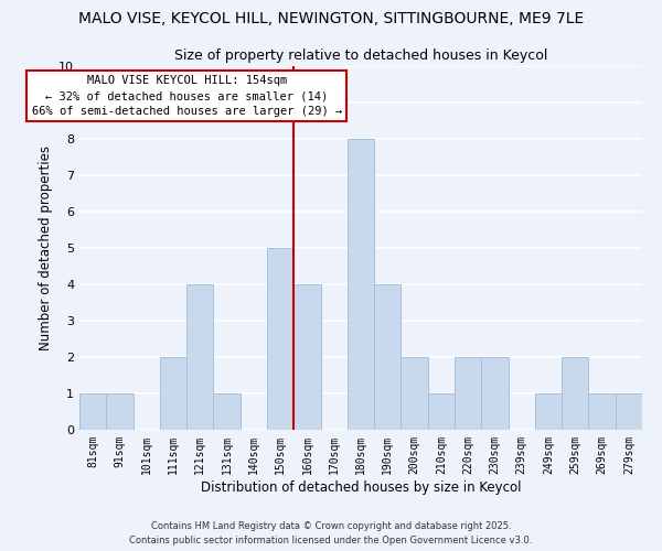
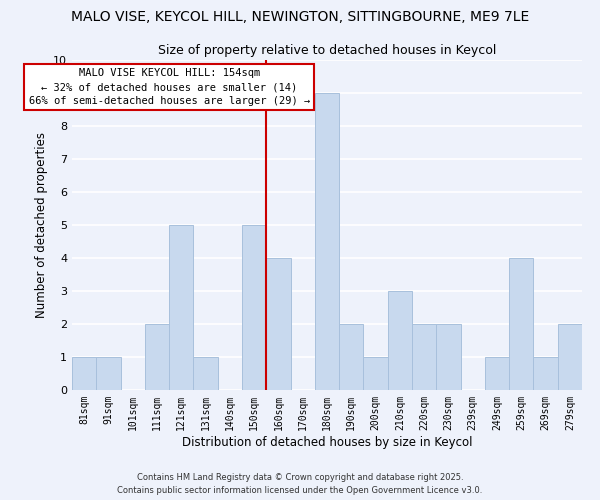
121sqm: 4 -> 5
180sqm: 8 -> 9
190sqm: 4 -> 2
200sqm: 2 -> 1
210sqm: 1 -> 3
259sqm: 2 -> 4
279sqm: 1 -> 2
